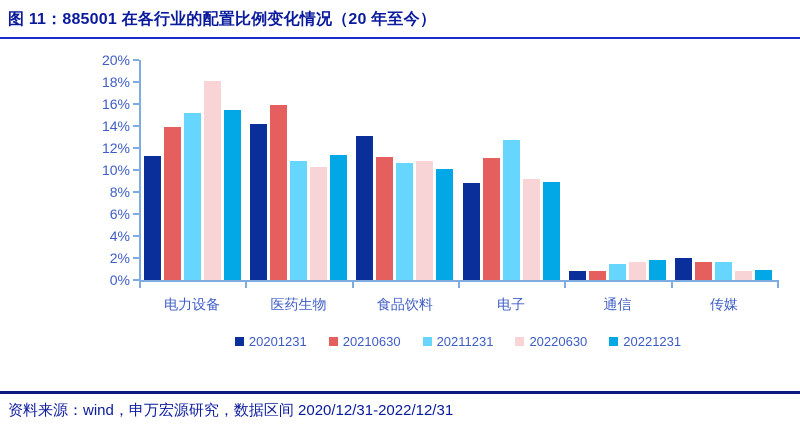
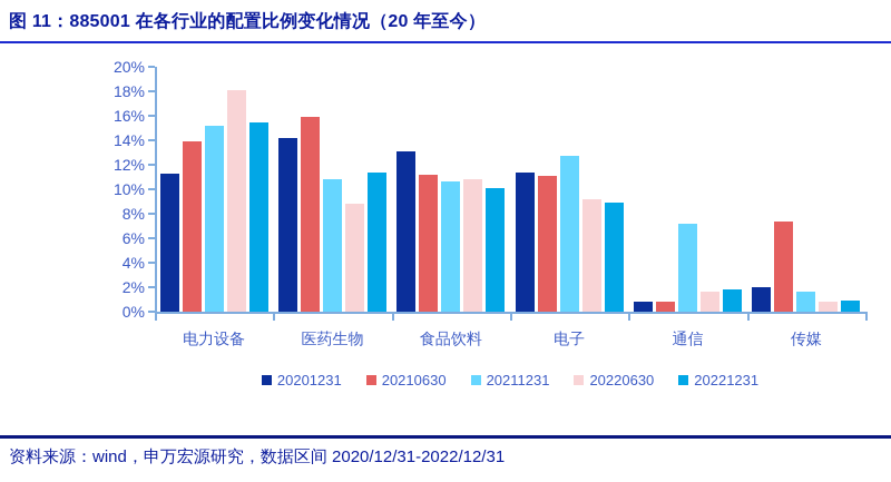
20220630/医药生物: 10.3% -> 8.8%
20201231/电子: 8.8% -> 11.4%
20211231/通信: 1.5% -> 7.2%
20210630/传媒: 1.6% -> 7.4%
